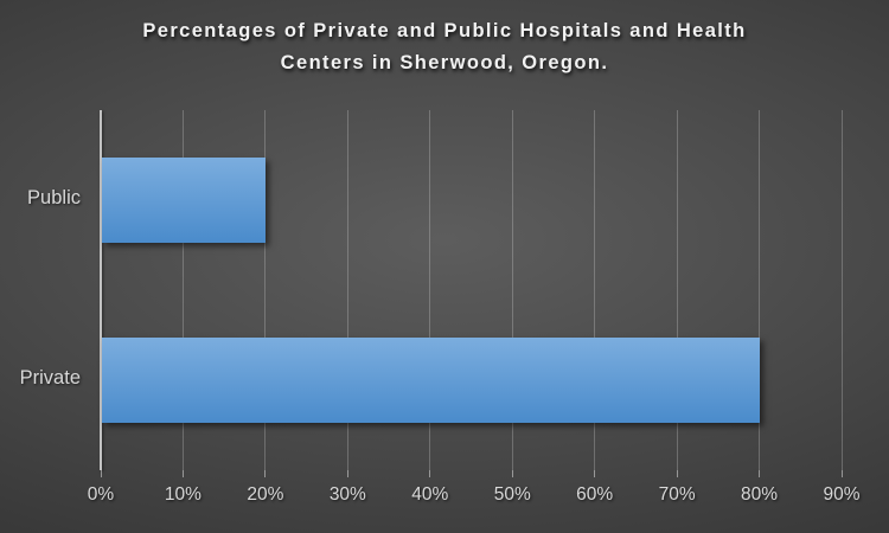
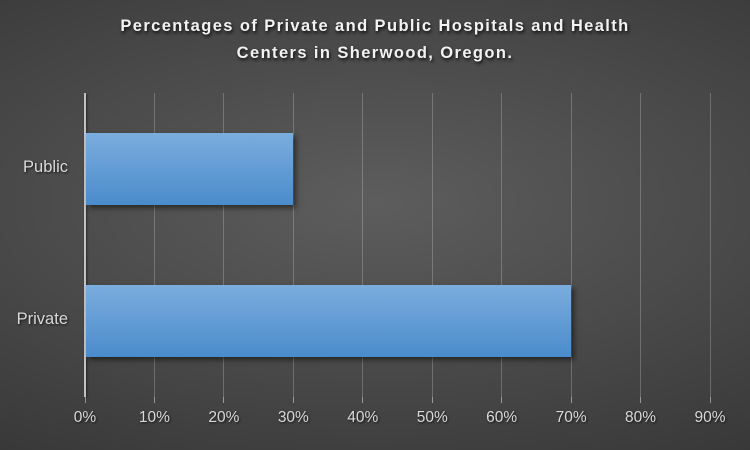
Public: 20% -> 30%
Private: 80% -> 70%
